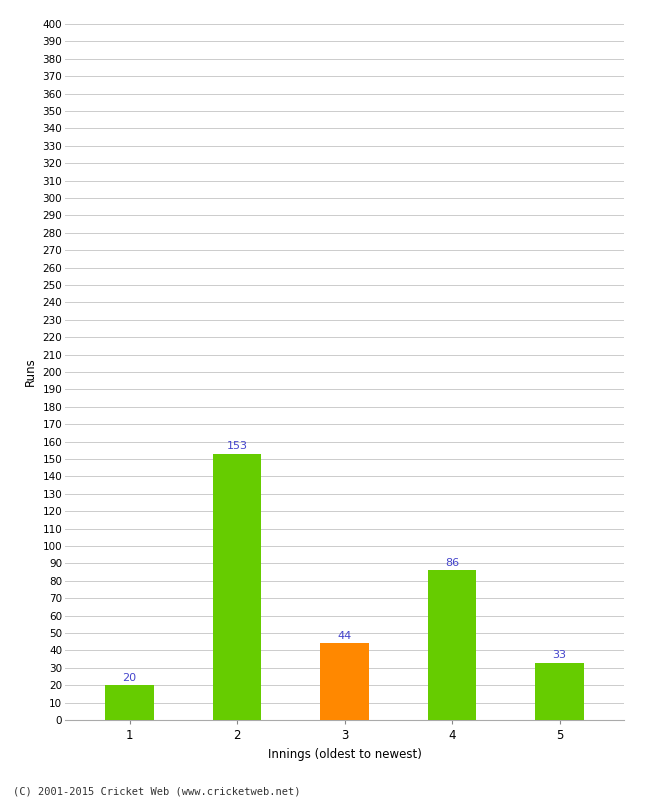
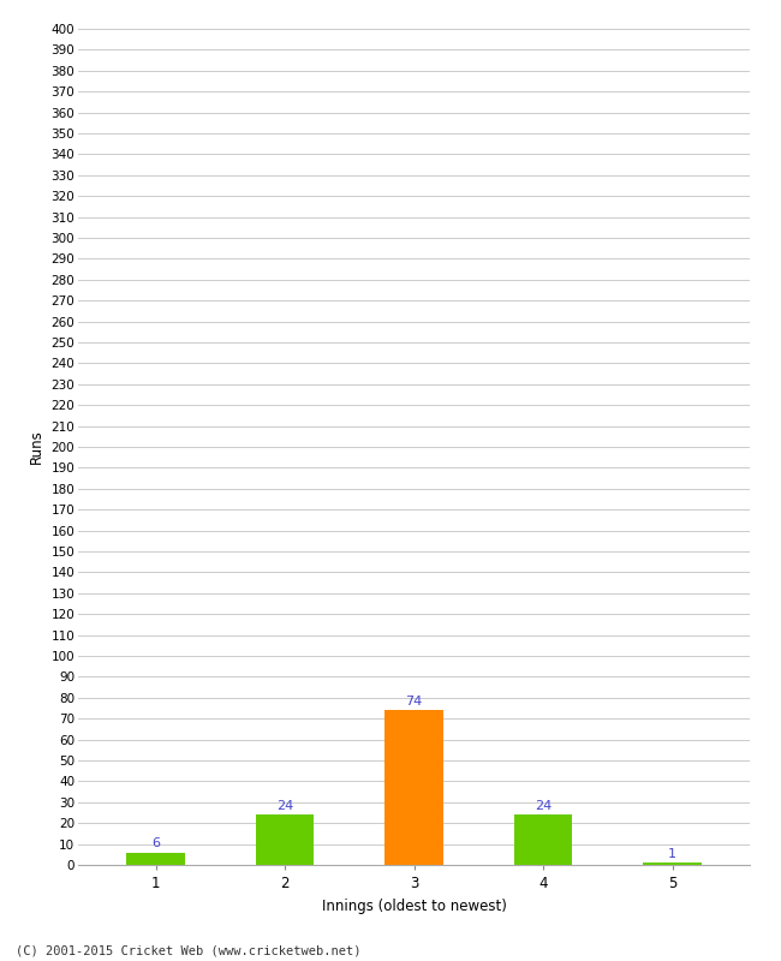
1: 20 -> 6
2: 153 -> 24
3: 44 -> 74
4: 86 -> 24
5: 33 -> 1
